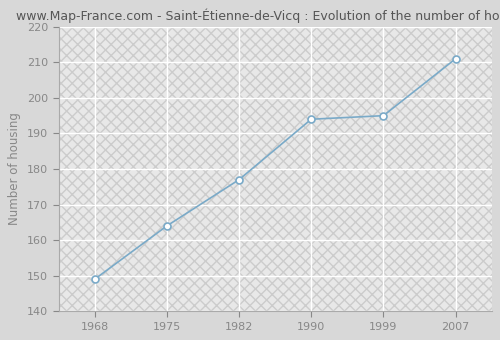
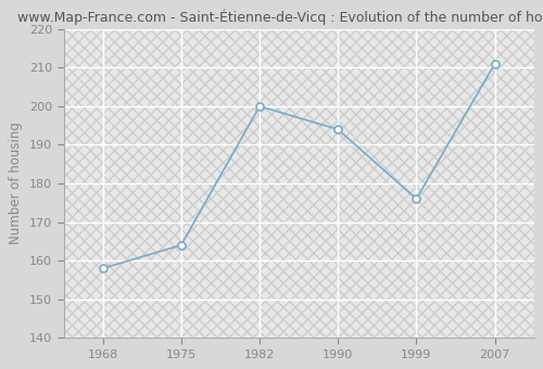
1968: 149 -> 158
1982: 177 -> 200
1999: 195 -> 176
